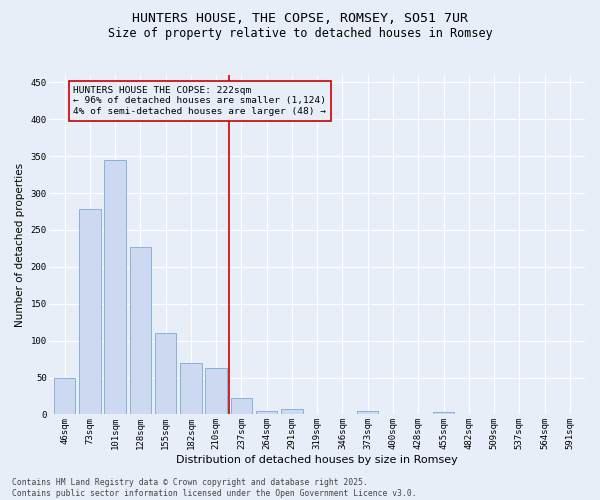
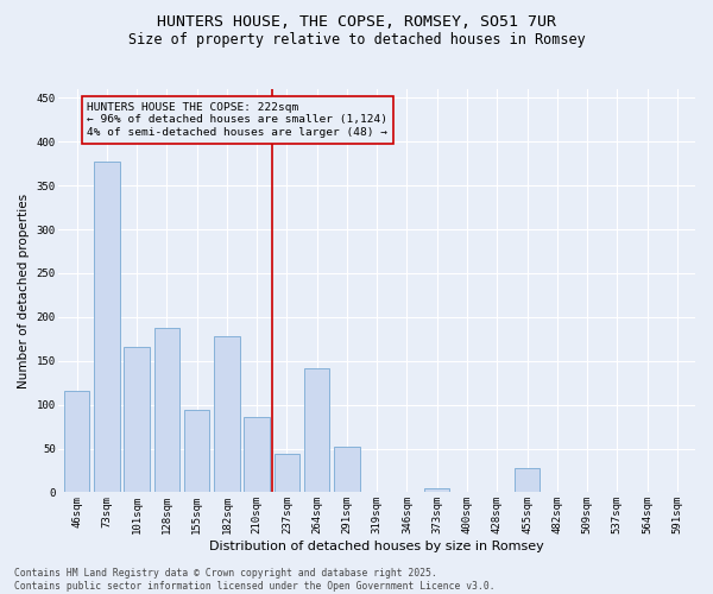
46sqm: 50 -> 116
73sqm: 278 -> 378
101sqm: 345 -> 166
128sqm: 227 -> 188
155sqm: 110 -> 94
182sqm: 70 -> 178
210sqm: 63 -> 86
237sqm: 22 -> 44
264sqm: 5 -> 142
291sqm: 8 -> 52
455sqm: 3 -> 28
